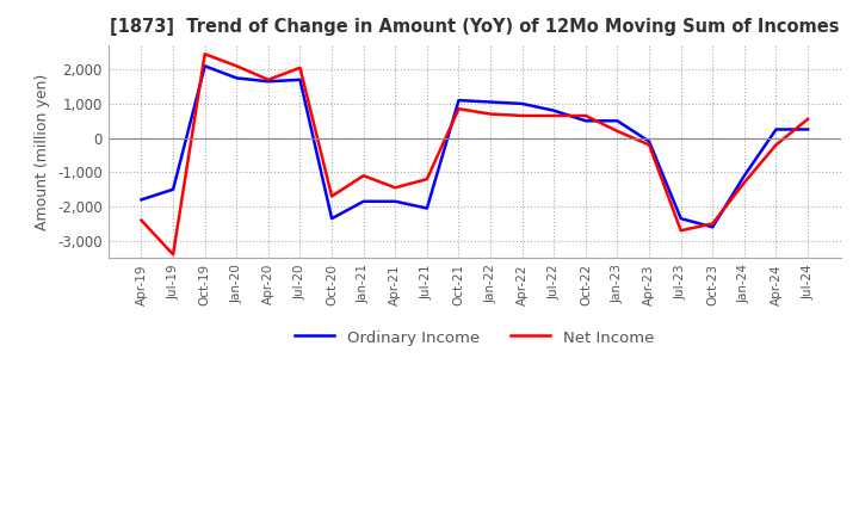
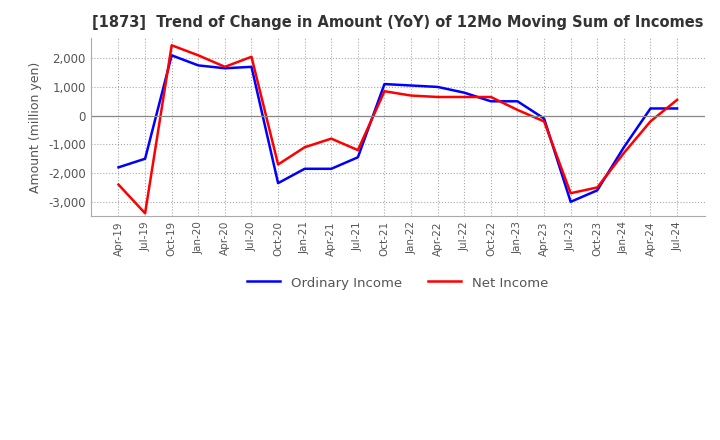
Net Income/Apr-21: -1,450 -> -800
Ordinary Income/Jul-21: -2,050 -> -1,450
Ordinary Income/Jul-23: -2,350 -> -3,000
